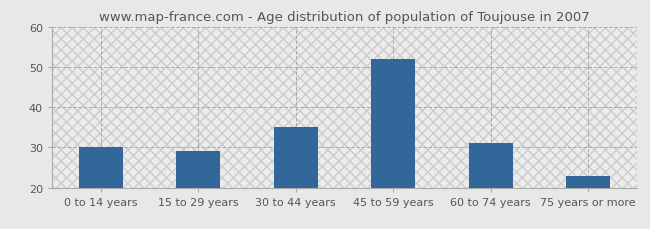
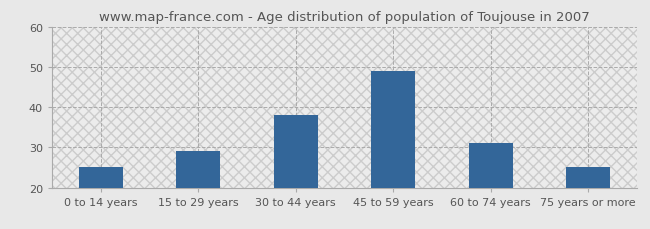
0 to 14 years: 30 -> 25
30 to 44 years: 35 -> 38
45 to 59 years: 52 -> 49
75 years or more: 23 -> 25
